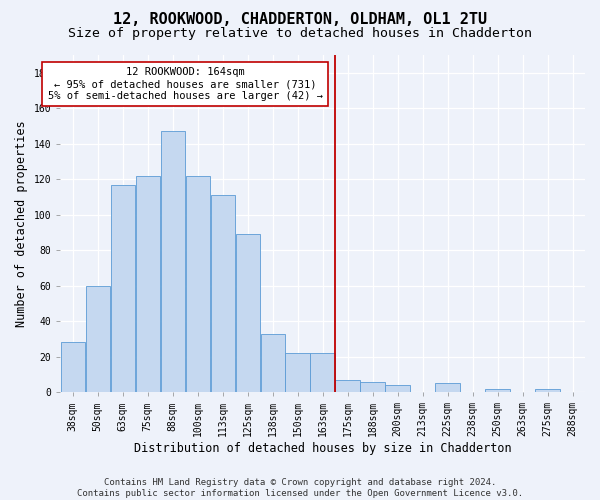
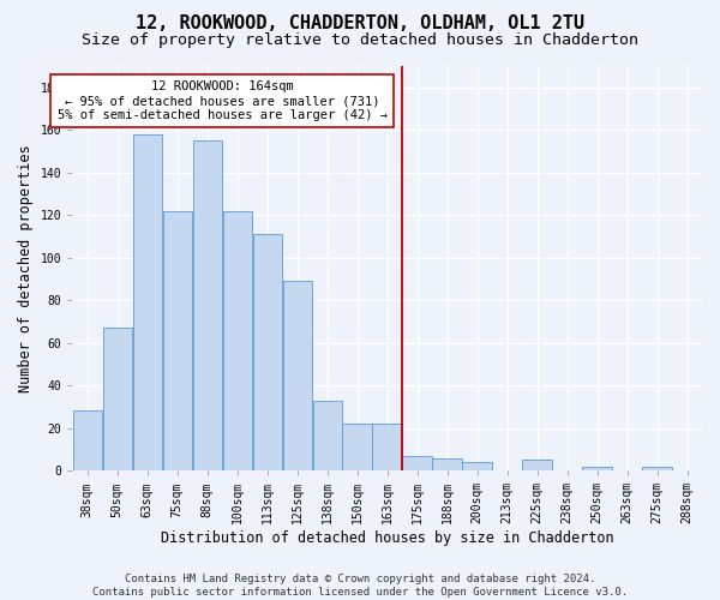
50sqm: 60 -> 67
63sqm: 117 -> 158
88sqm: 147 -> 155
